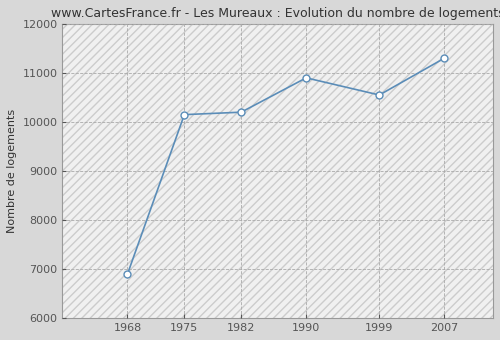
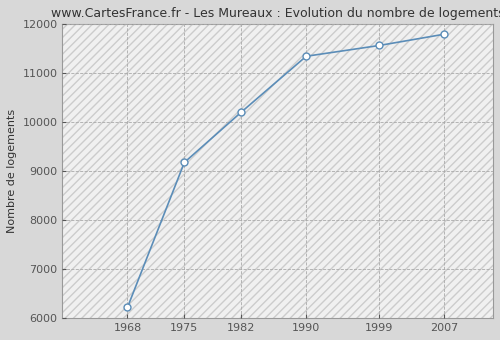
1968: 6900 -> 6220
1975: 10150 -> 9180
1990: 10900 -> 11340
1999: 10550 -> 11560
2007: 11300 -> 11790
